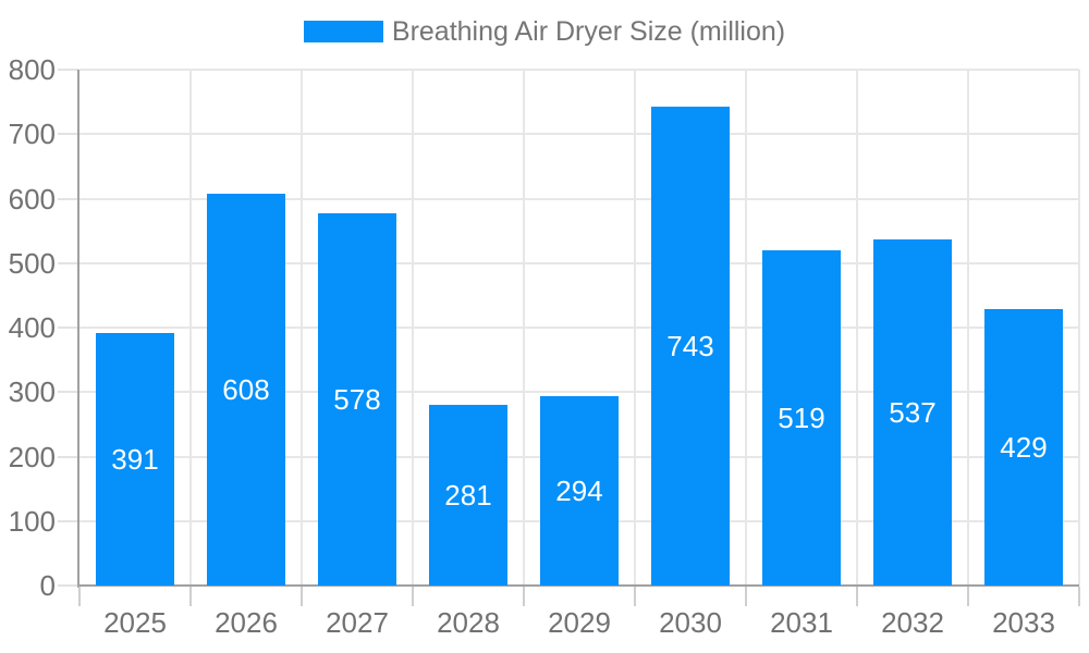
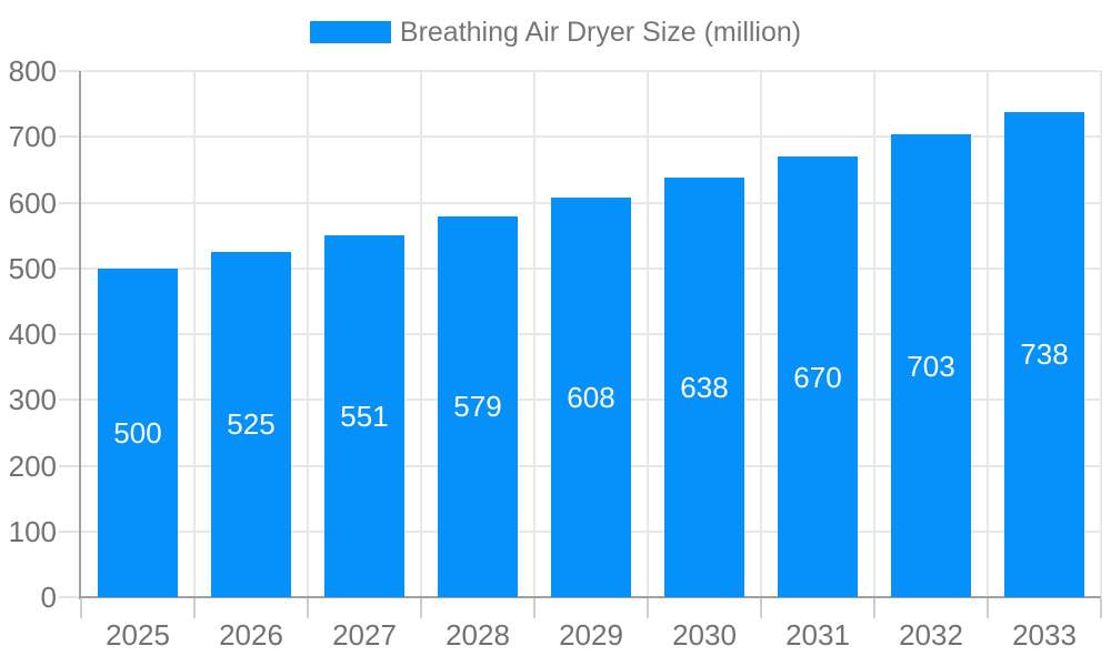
2025: 391 -> 500
2026: 608 -> 525
2027: 578 -> 551
2028: 281 -> 579
2029: 294 -> 608
2030: 743 -> 638
2031: 519 -> 670
2032: 537 -> 703
2033: 429 -> 738
